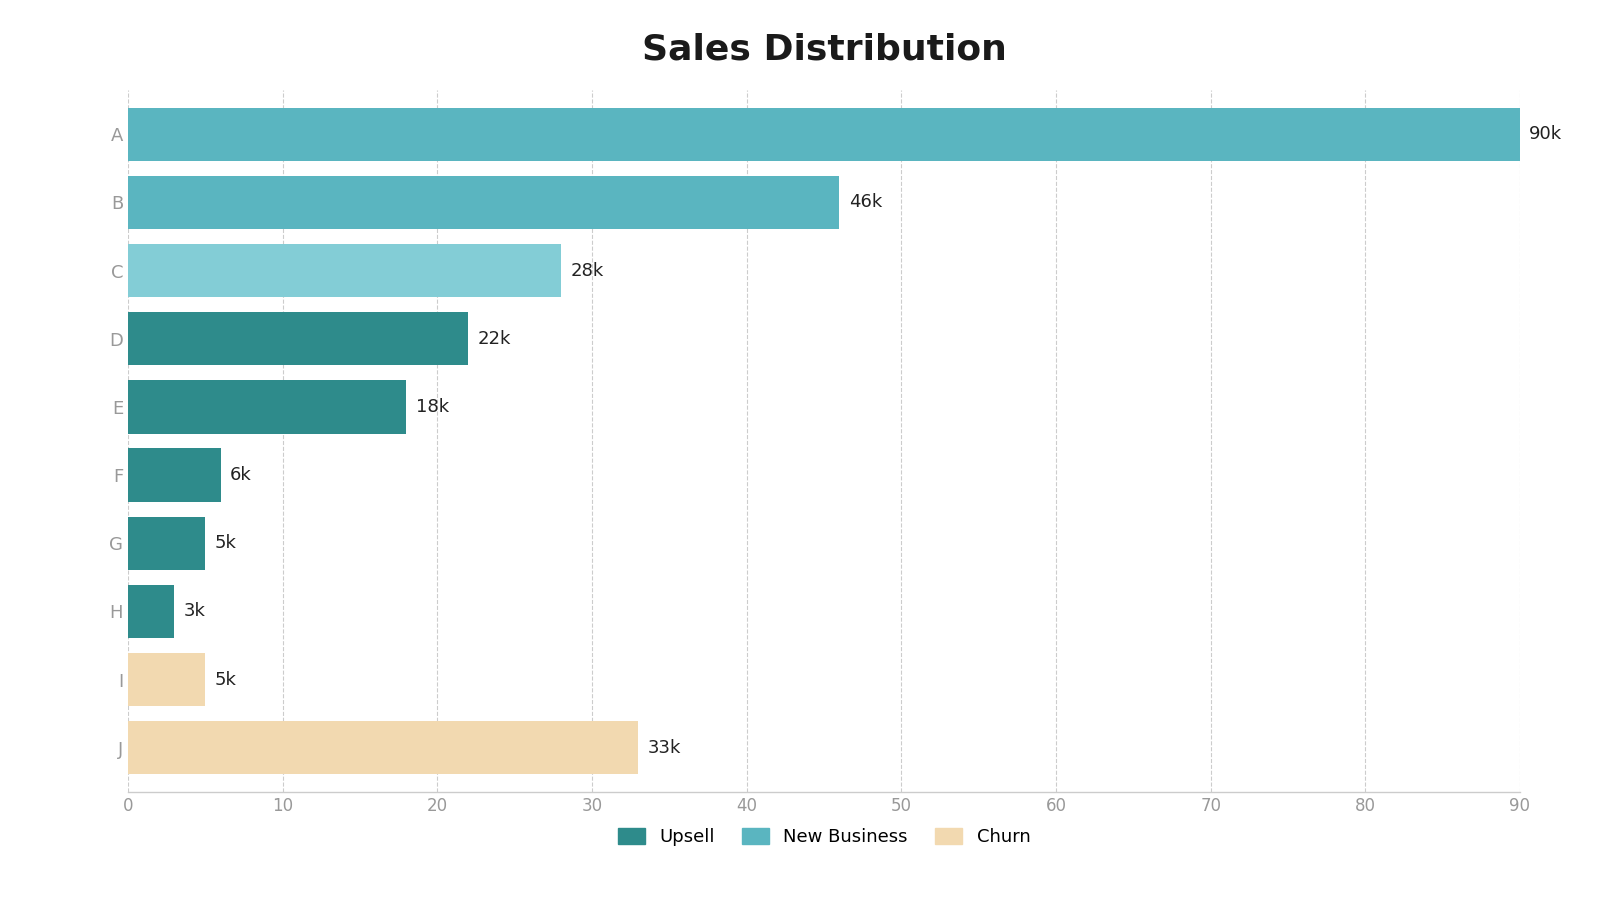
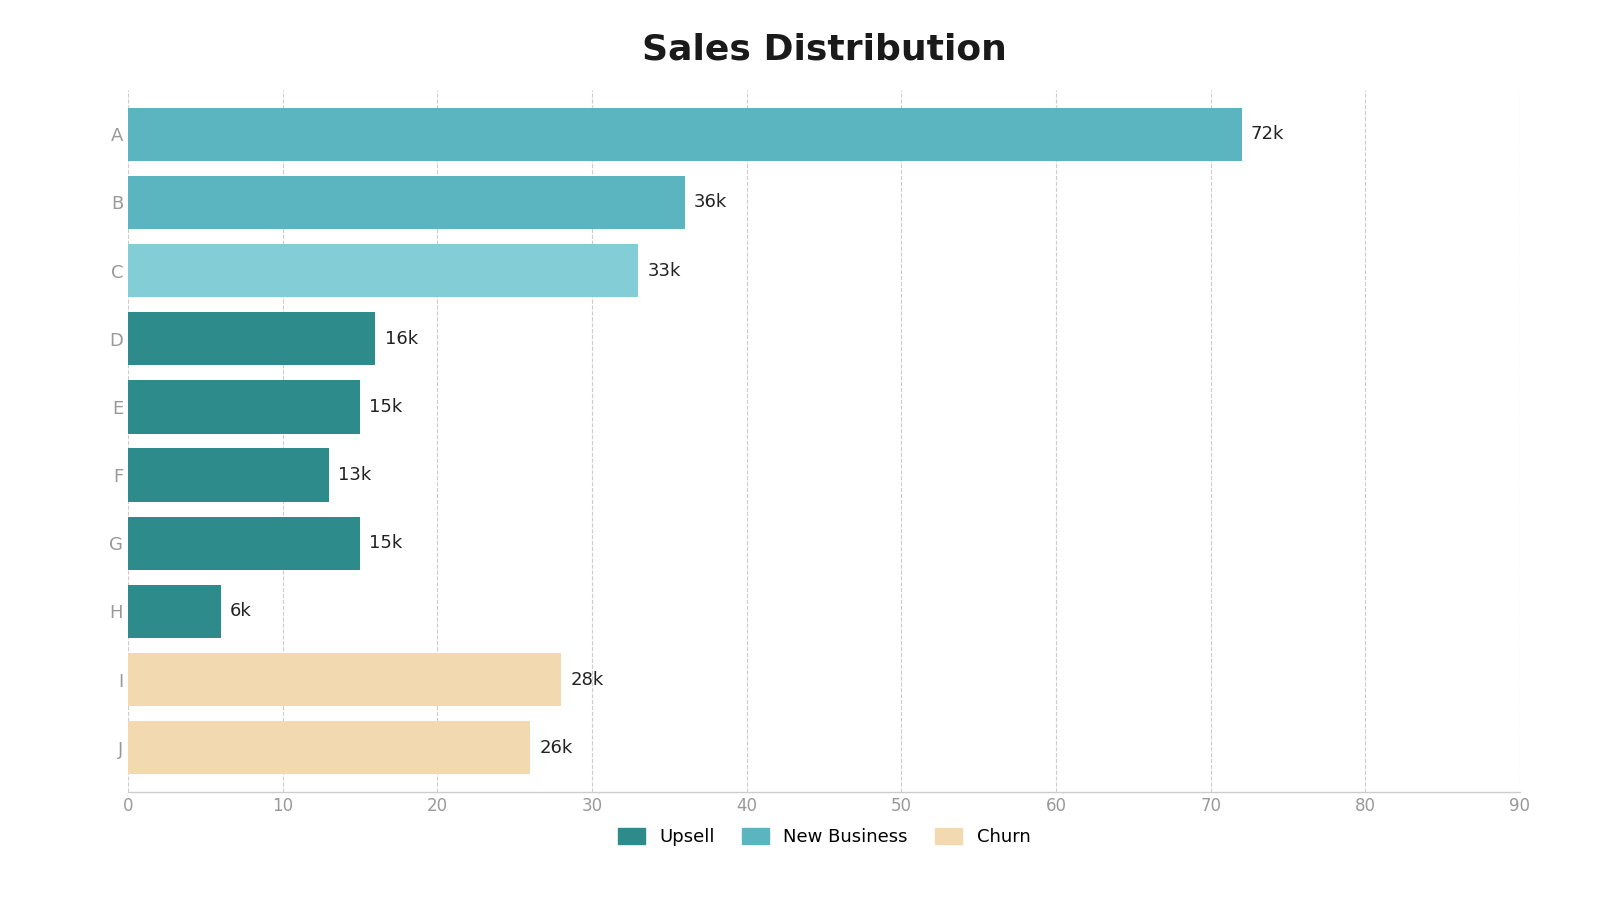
A: 90k -> 72k
B: 46k -> 36k
C: 28k -> 33k
D: 22k -> 16k
E: 18k -> 15k
F: 6k -> 13k
G: 5k -> 15k
H: 3k -> 6k
I: 5k -> 28k
J: 33k -> 26k
